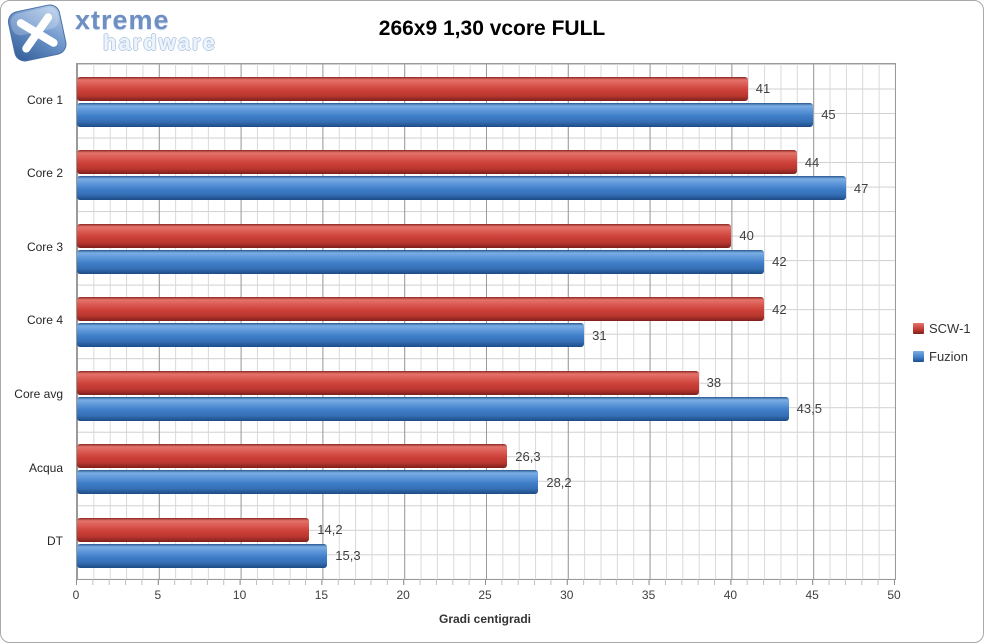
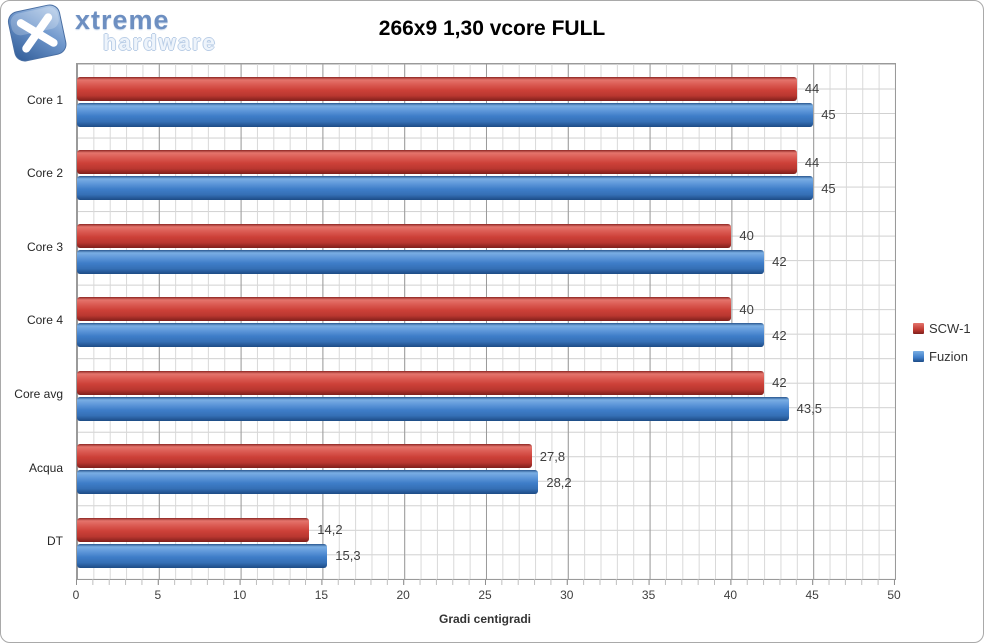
SCW-1/Core 1: 41 -> 44
Fuzion/Core 2: 47 -> 45
SCW-1/Core 4: 42 -> 40
Fuzion/Core 4: 31 -> 42
SCW-1/Core avg: 38 -> 42
SCW-1/Acqua: 26,3 -> 27,8
